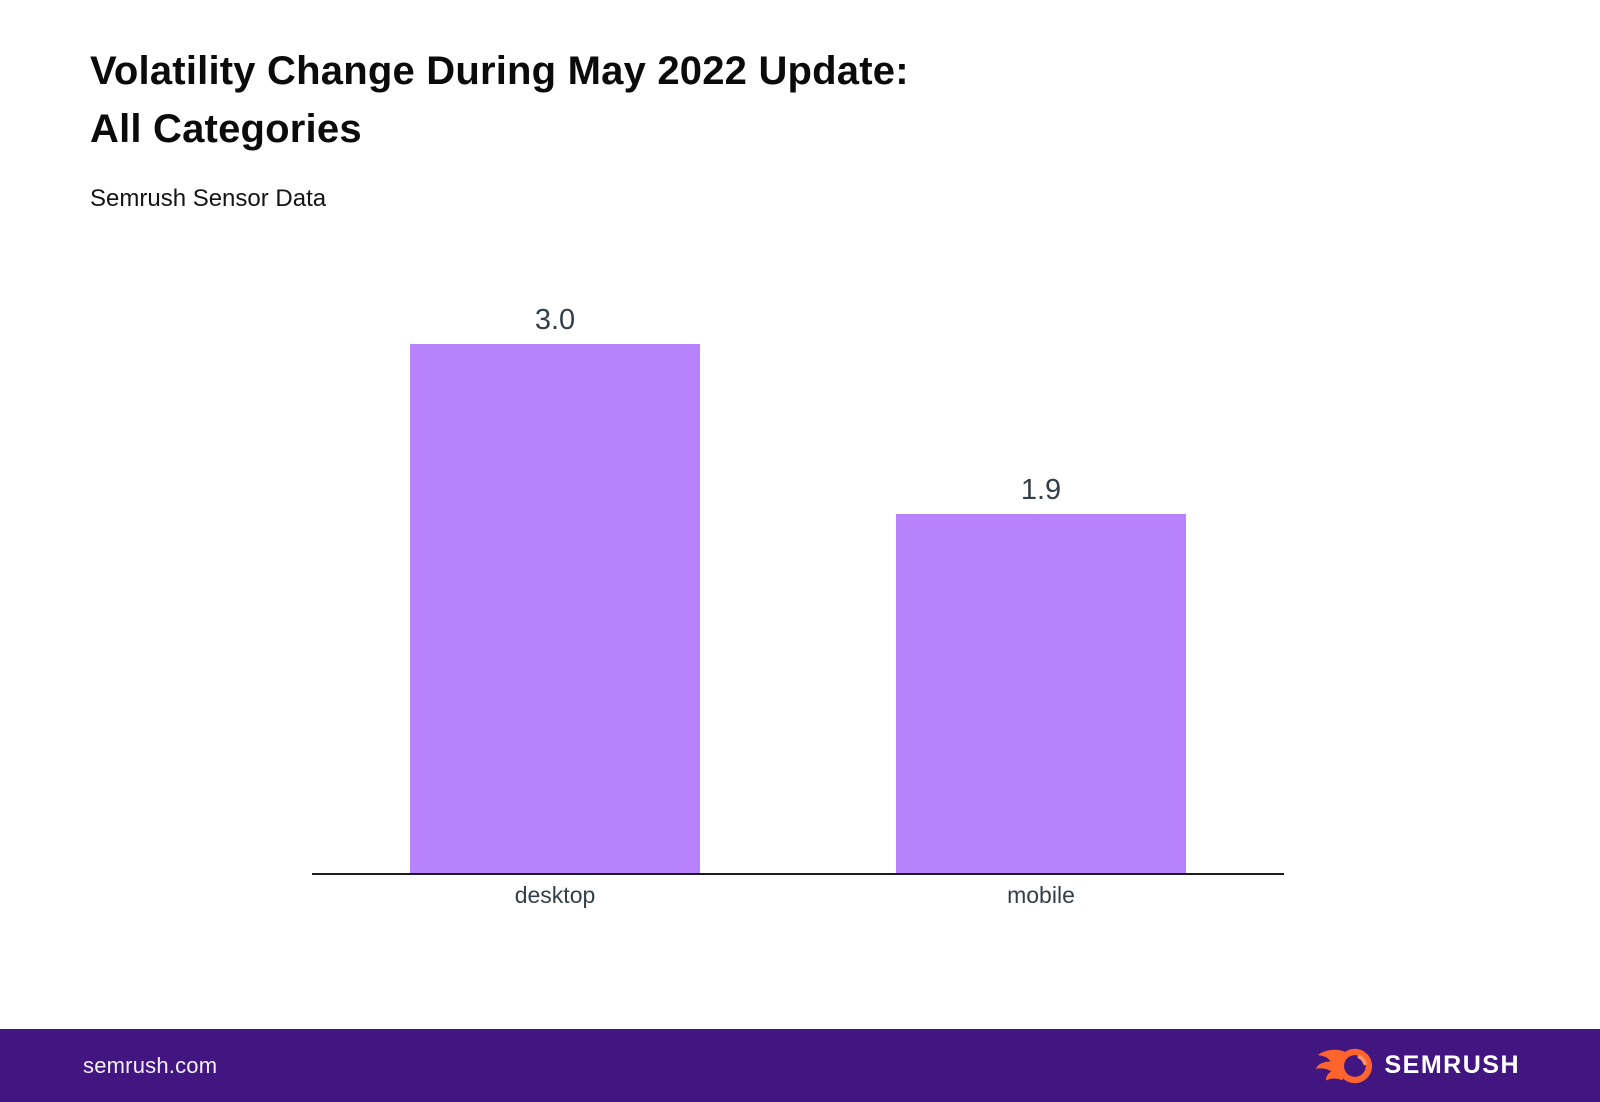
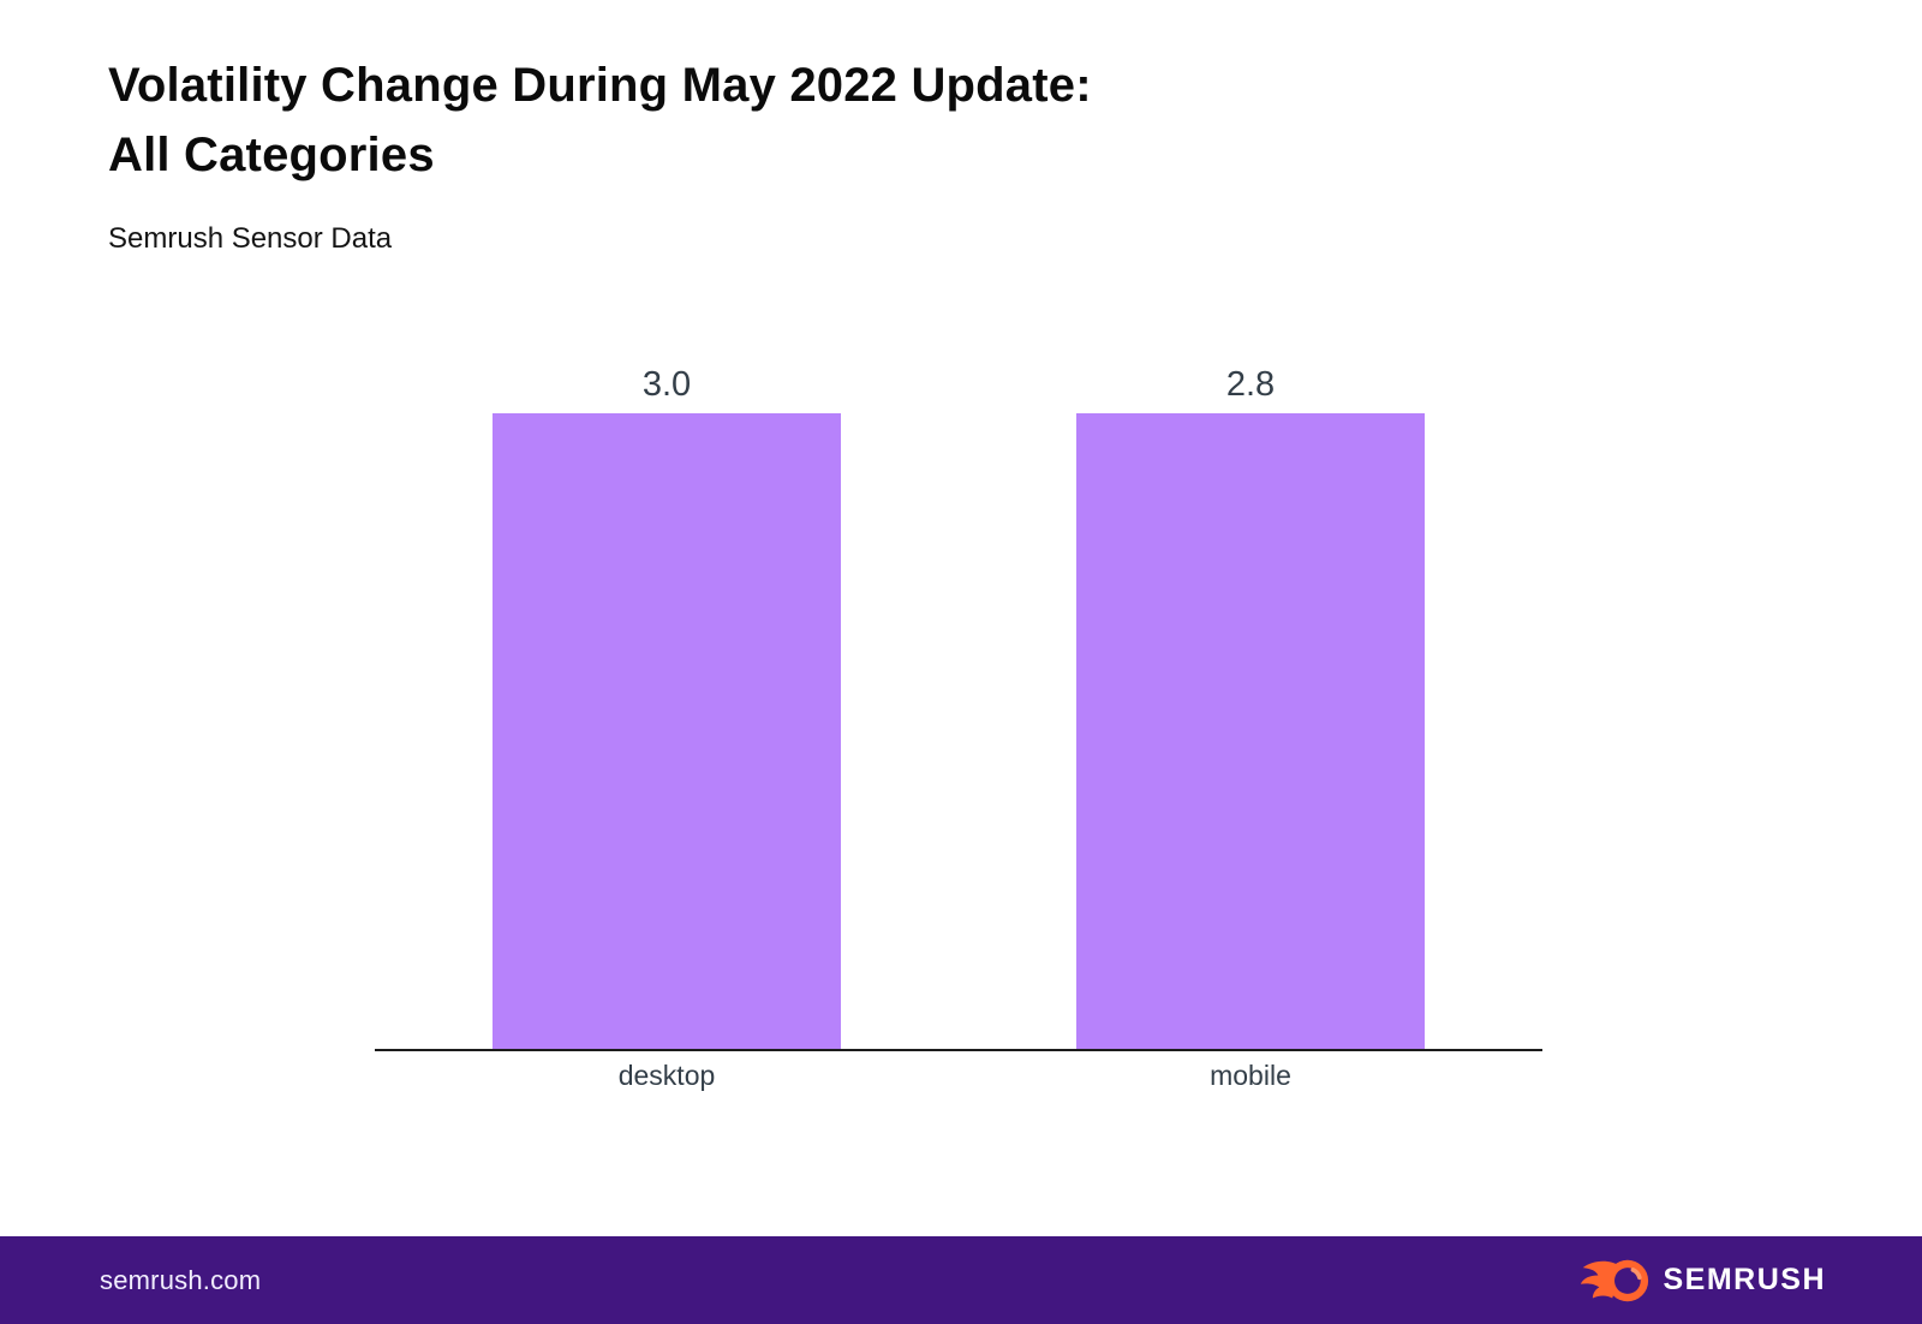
mobile: 1.9 -> 2.8
